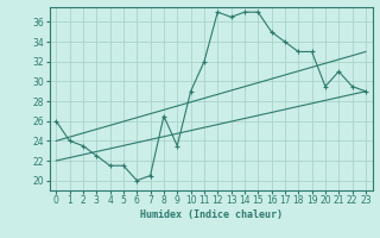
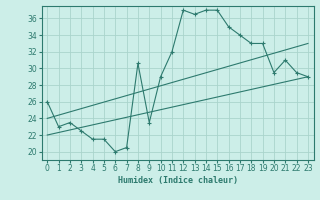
1: 24.0 -> 23.0
8: 26.5 -> 30.6
